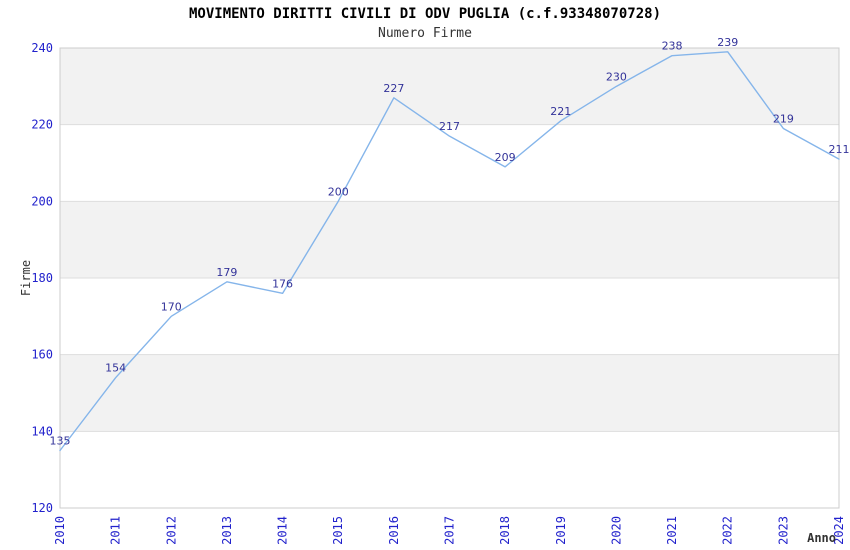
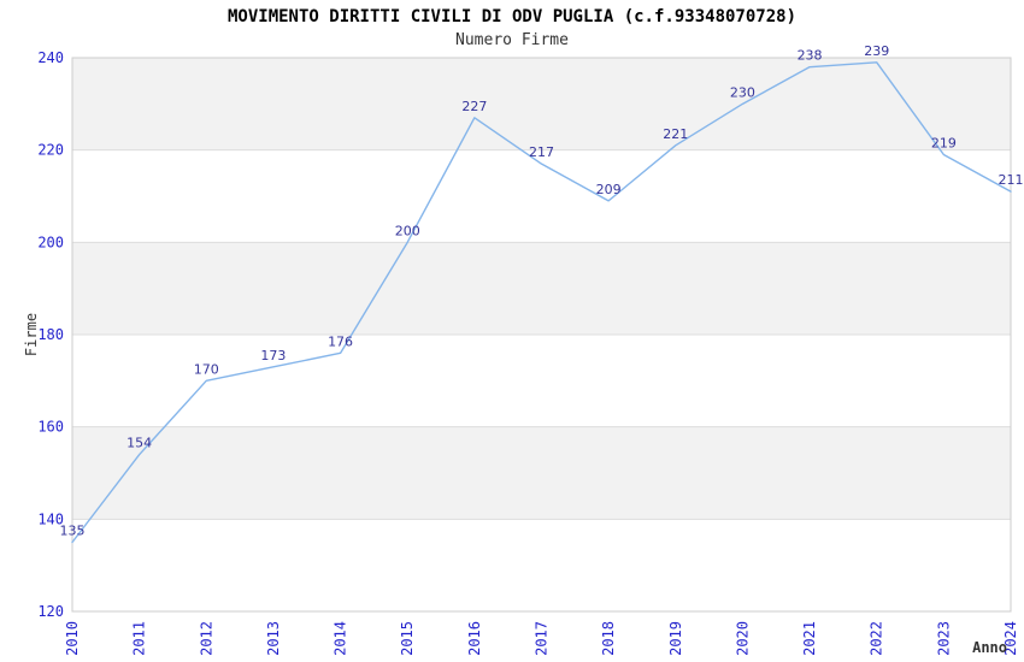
2013: 179 -> 173
